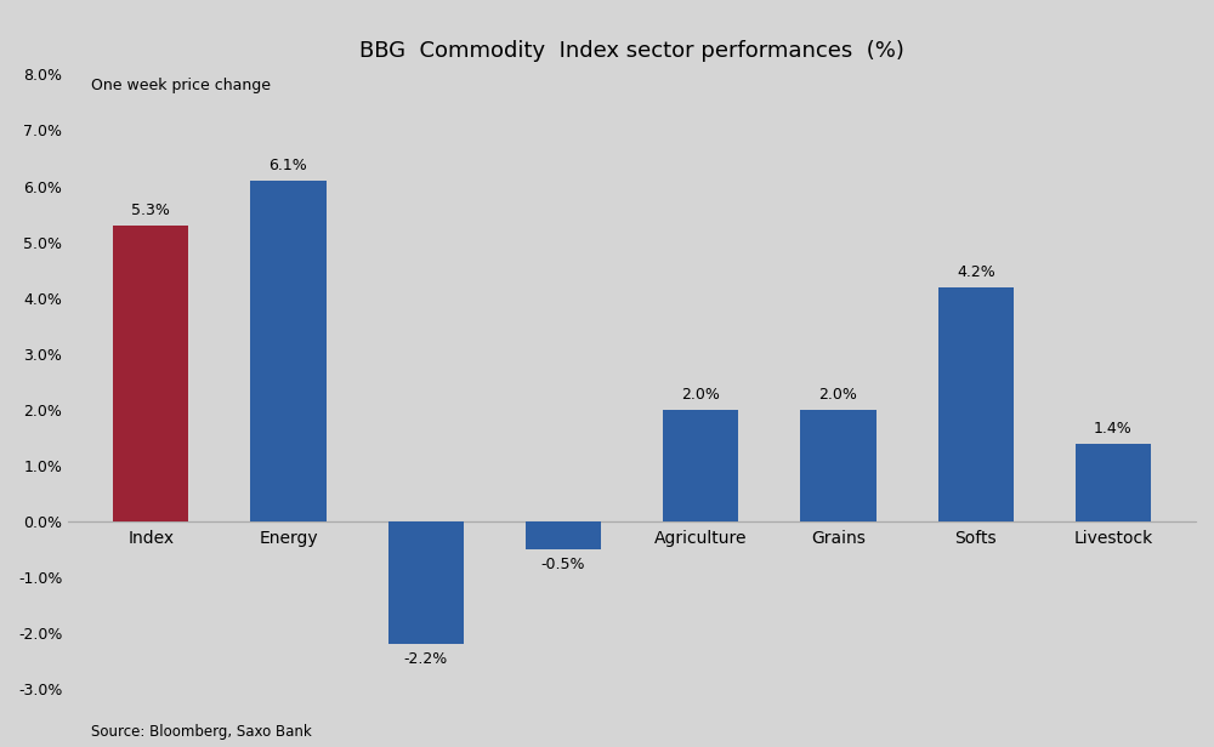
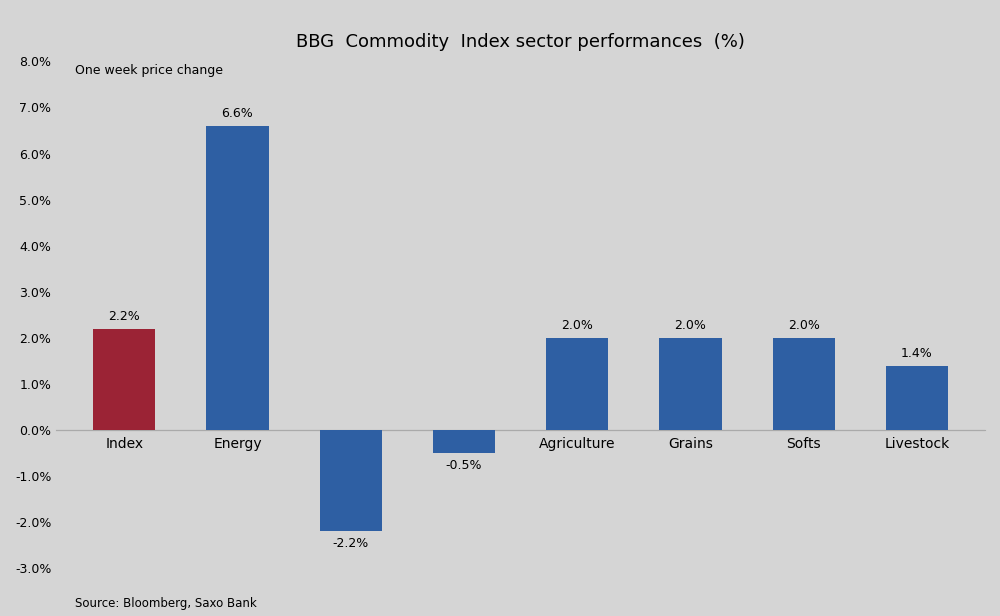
Index: 5.3% -> 2.2%
Energy: 6.1% -> 6.6%
Softs: 4.2% -> 2.0%
